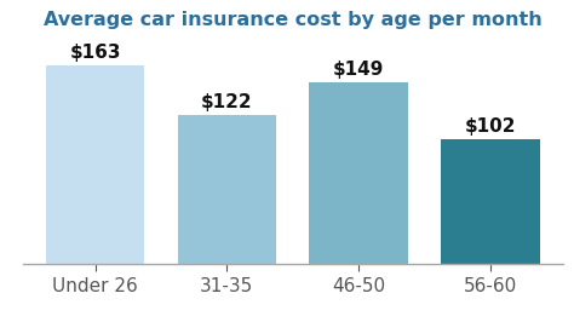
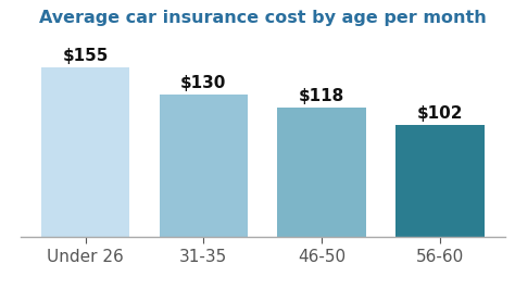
Under 26: $163 -> $155
31-35: $122 -> $130
46-50: $149 -> $118
